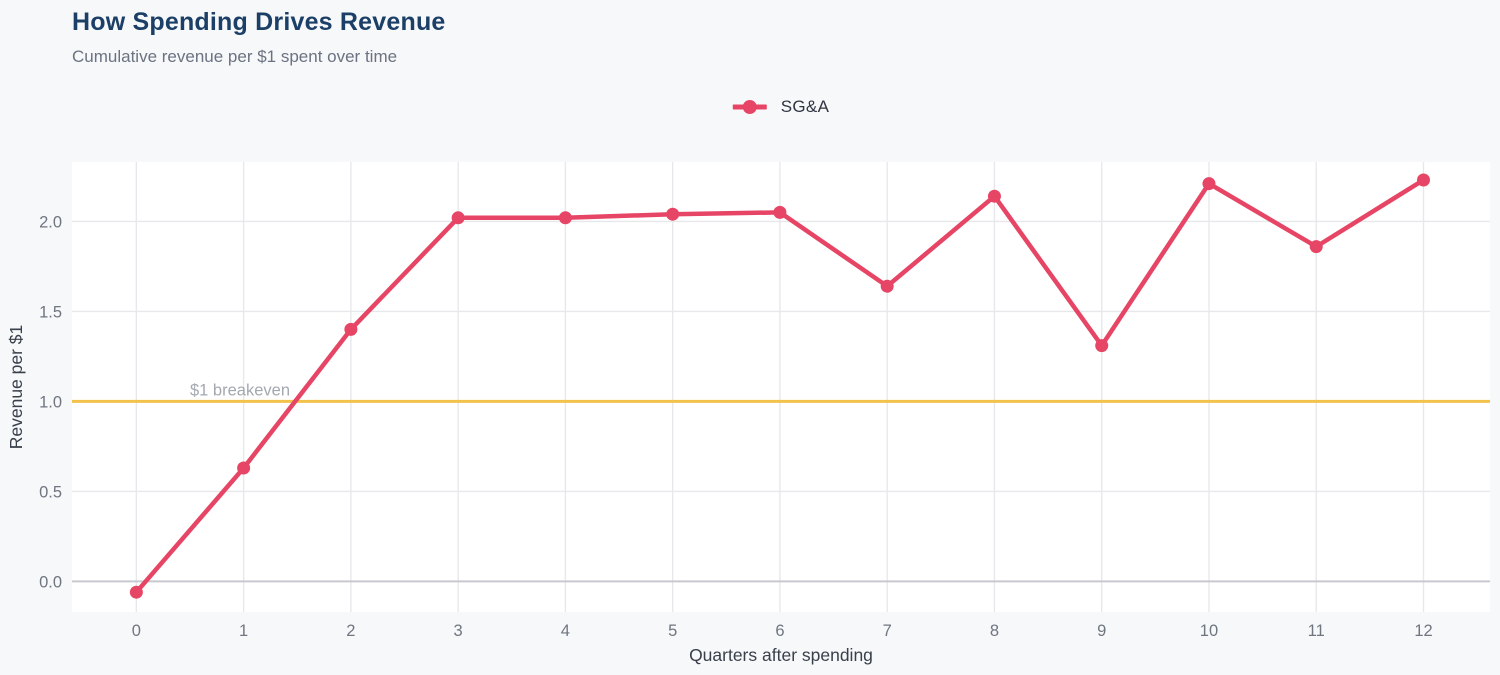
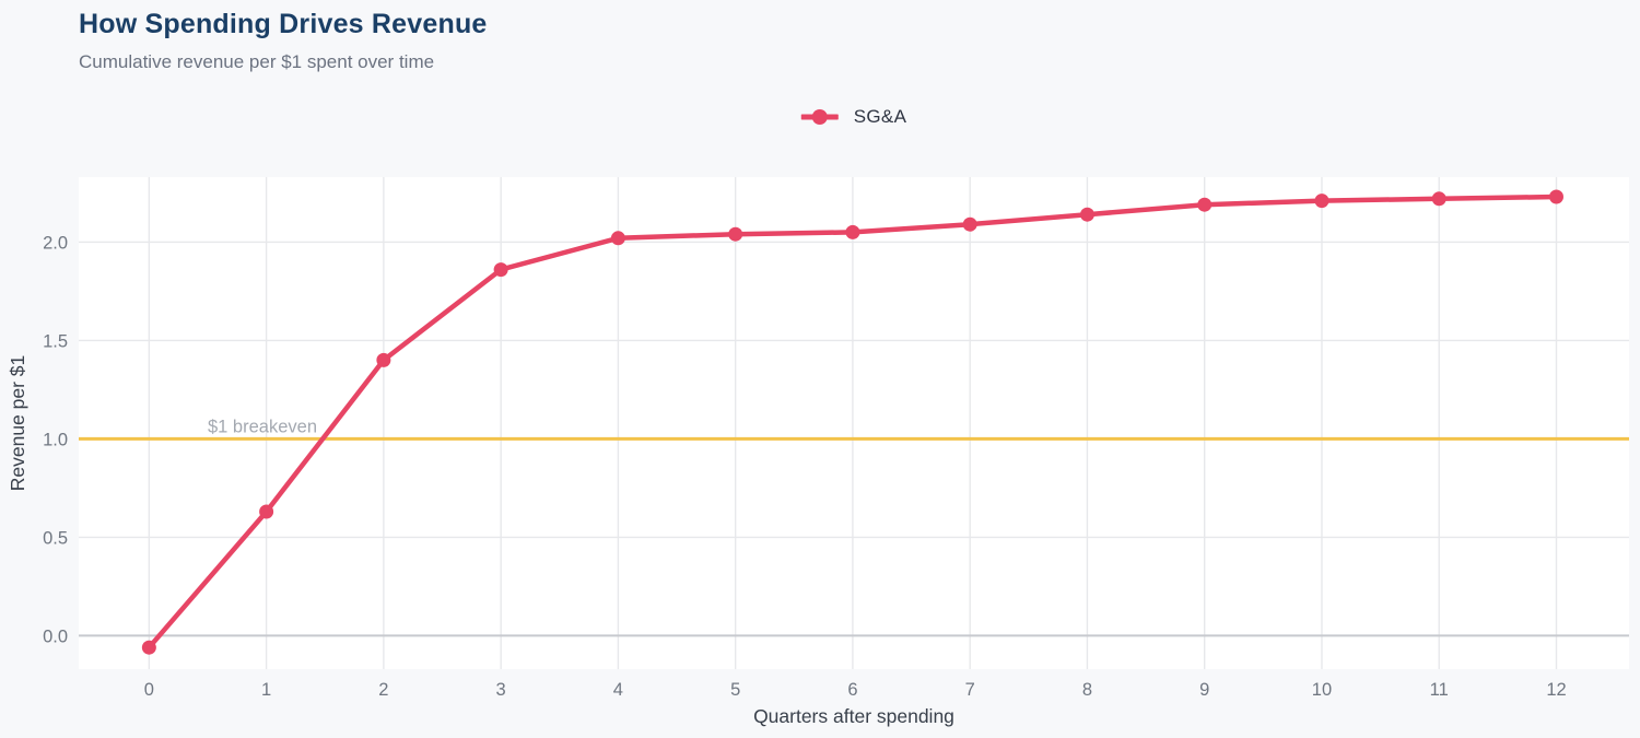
3: 2.02 -> 1.86
7: 1.64 -> 2.09
9: 1.31 -> 2.19
11: 1.86 -> 2.22
